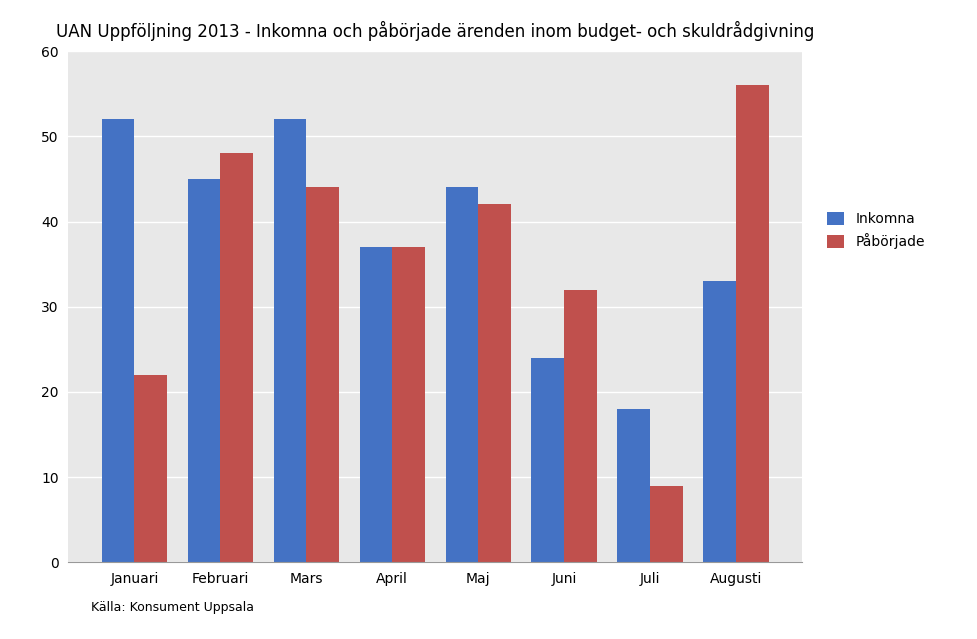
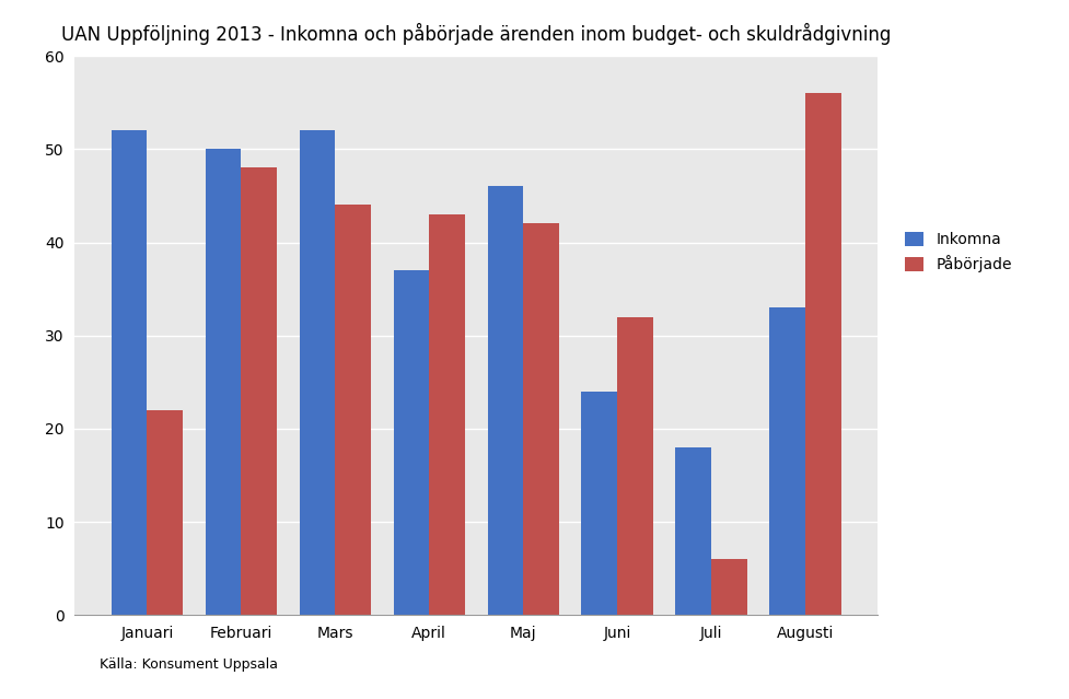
Inkomna/Februari: 45 -> 50
Påbörjade/April: 37 -> 43
Inkomna/Maj: 44 -> 46
Påbörjade/Juli: 9 -> 6
